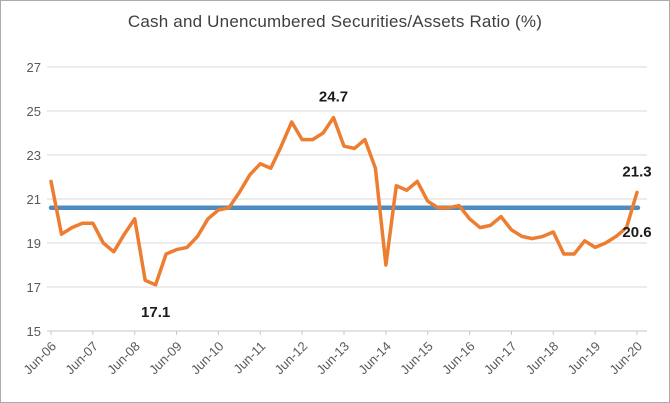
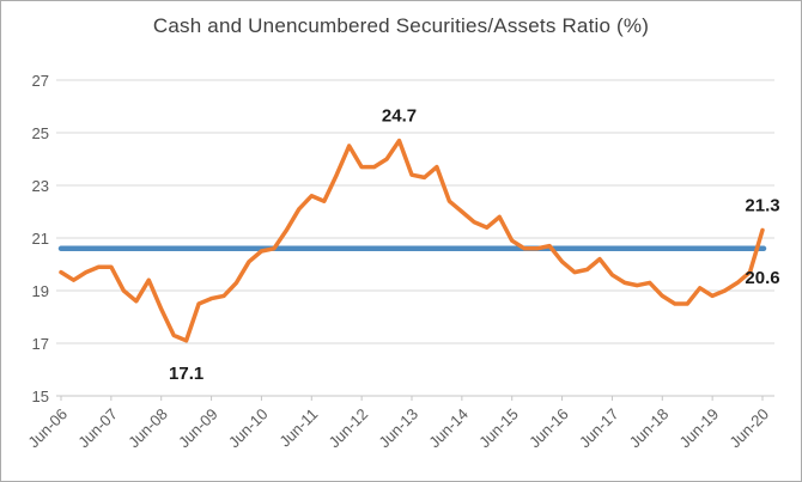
Jun-06: 21.8 -> 19.7
Jun-08: 20.1 -> 18.3
Jun-14: 18.0 -> 22.0
Jun-18: 19.5 -> 18.8
